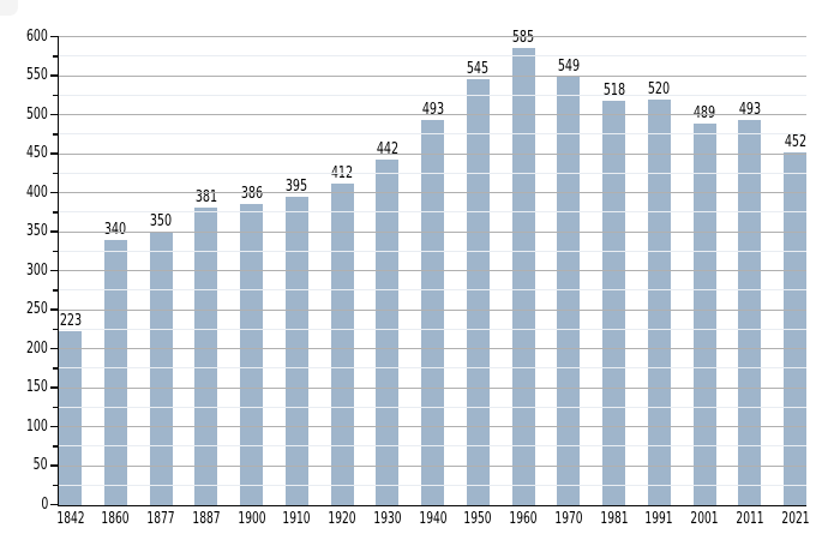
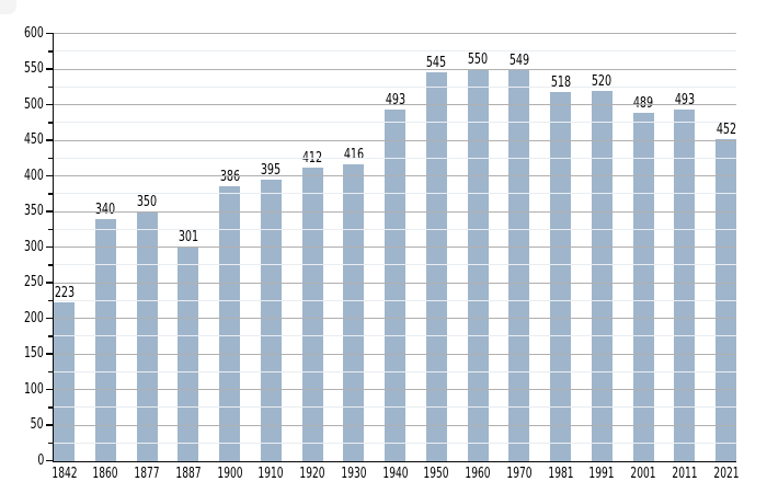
1887: 381 -> 301
1930: 442 -> 416
1960: 585 -> 550
